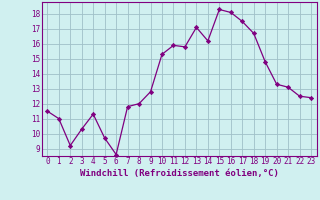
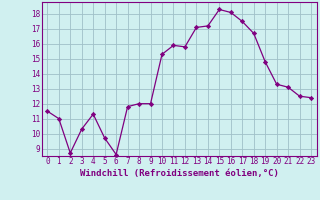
2: 9.2 -> 8.7
9: 12.8 -> 12.0
14: 16.2 -> 17.2
